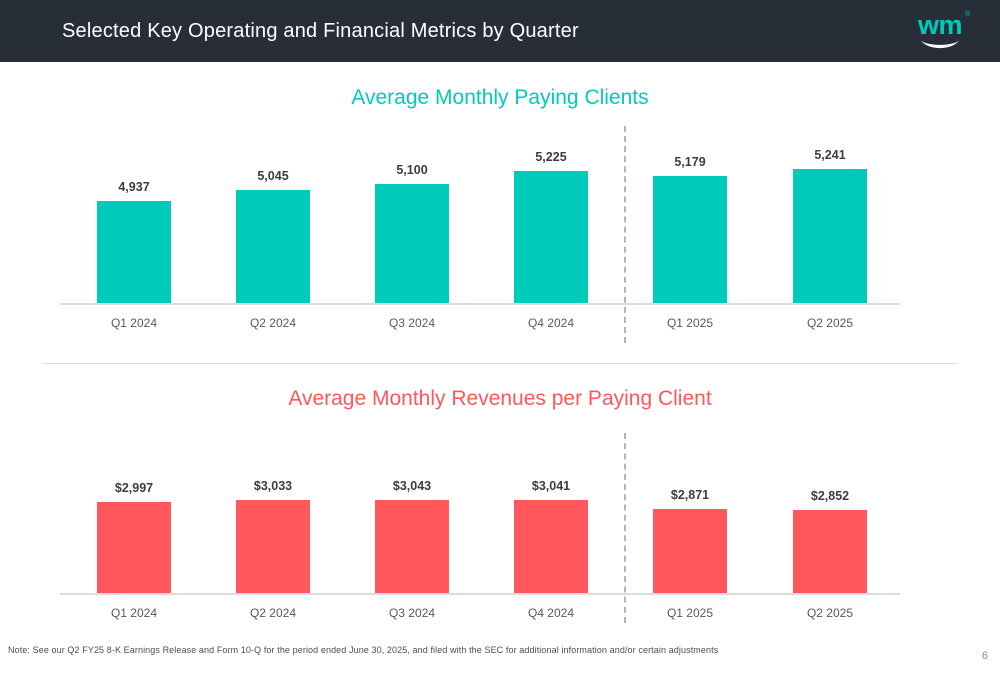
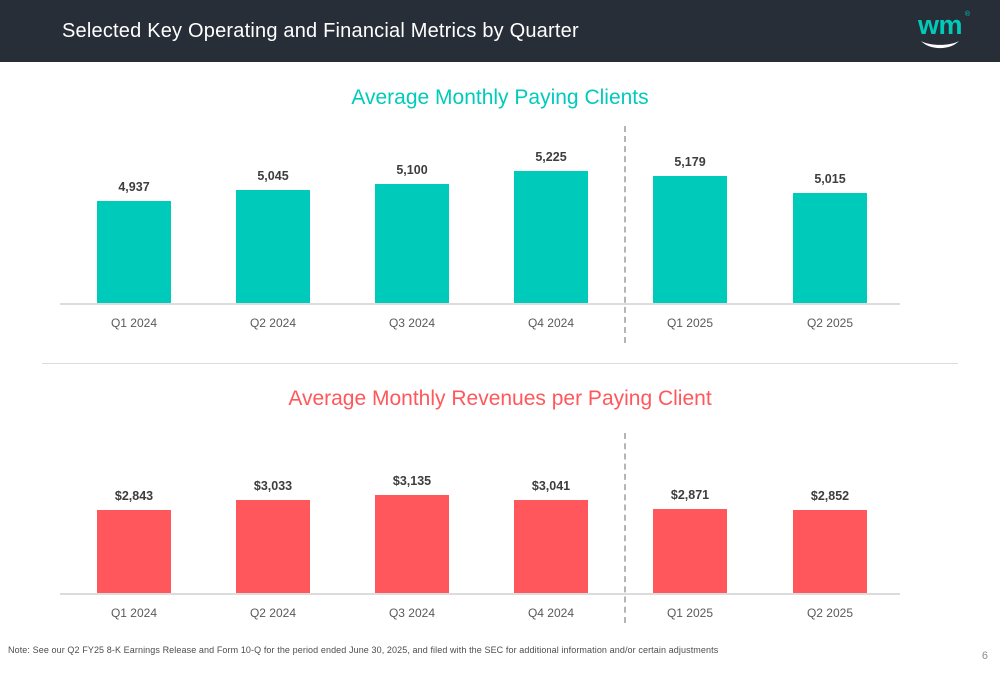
Average Monthly Paying Clients/Q2 2025: 5,241 -> 5,015
Average Monthly Revenues per Paying Client/Q1 2024: $2,997 -> $2,843
Average Monthly Revenues per Paying Client/Q3 2024: $3,043 -> $3,135
